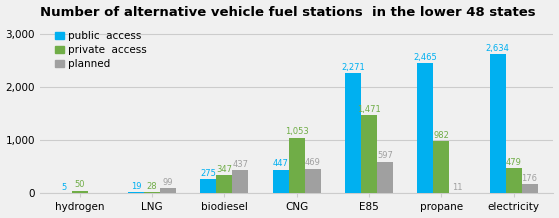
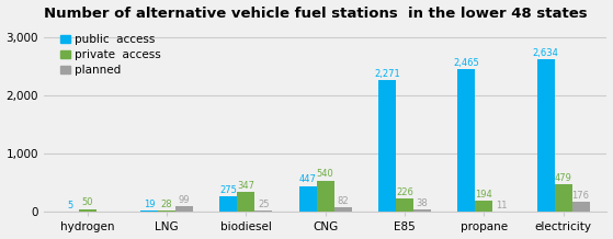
planned/biodiesel: 437 -> 25
private access/CNG: 1,053 -> 540
planned/CNG: 469 -> 82
private access/E85: 1,471 -> 226
planned/E85: 597 -> 38
private access/propane: 982 -> 194
